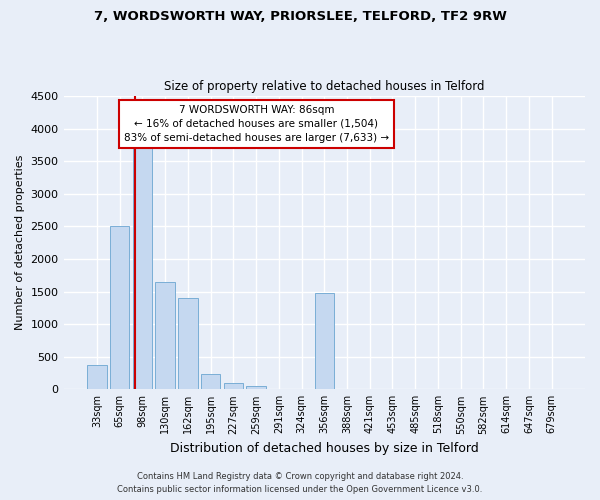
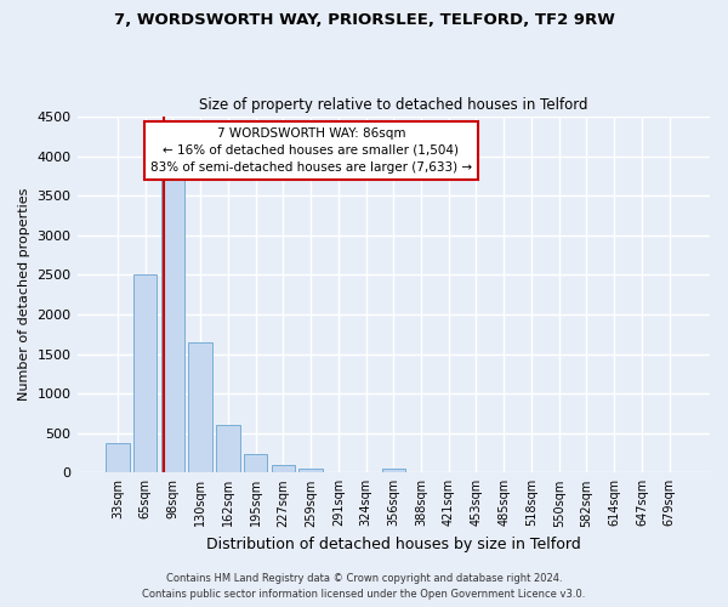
162sqm: 1400 -> 600
356sqm: 1480 -> 50
